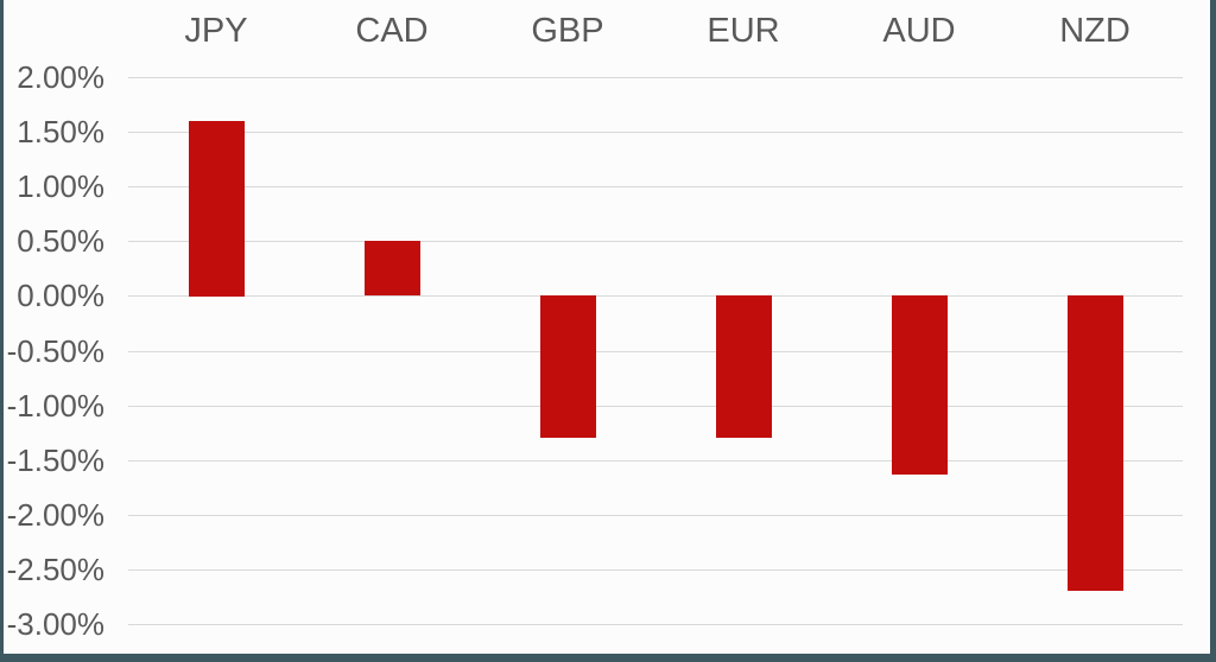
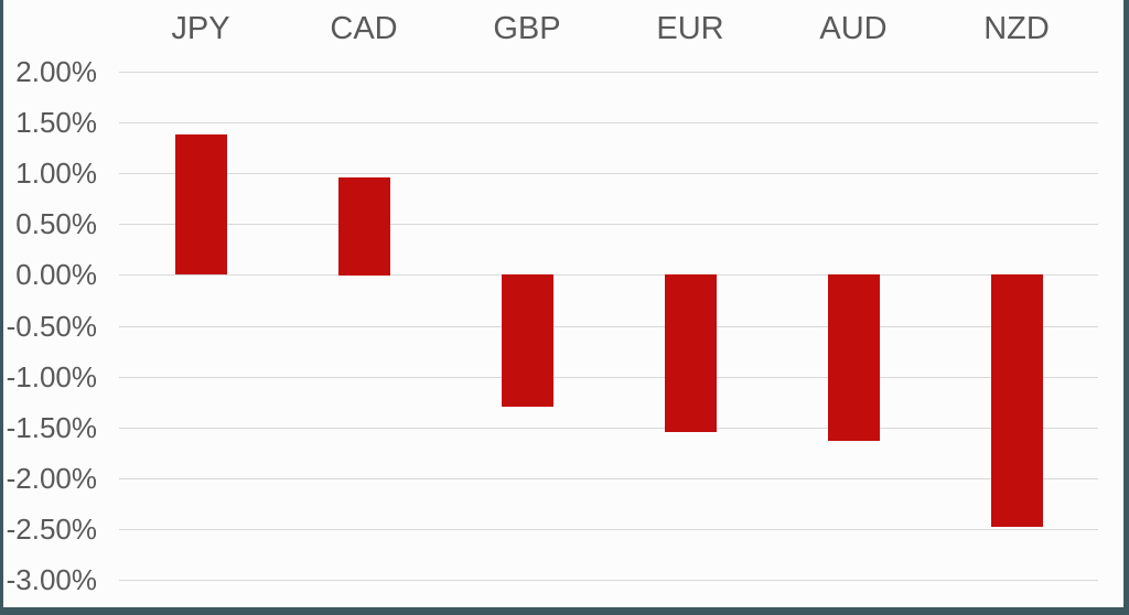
JPY: 1.6% -> 1.4%
CAD: 0.5% -> 1.0%
EUR: -1.3% -> -1.6%
NZD: -2.7% -> -2.5%
